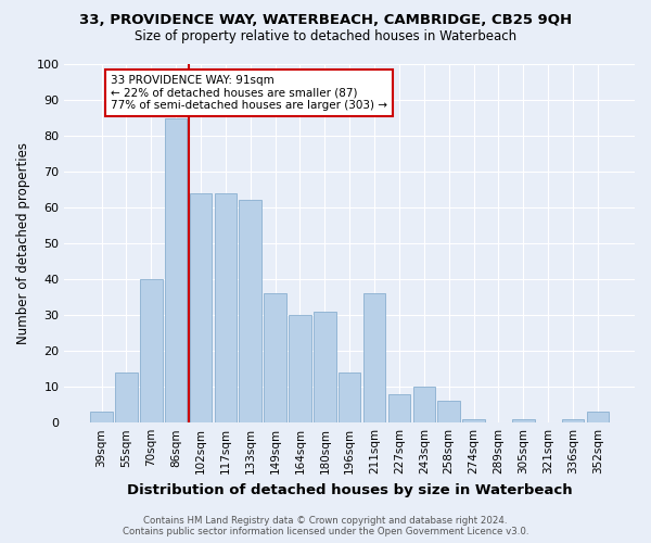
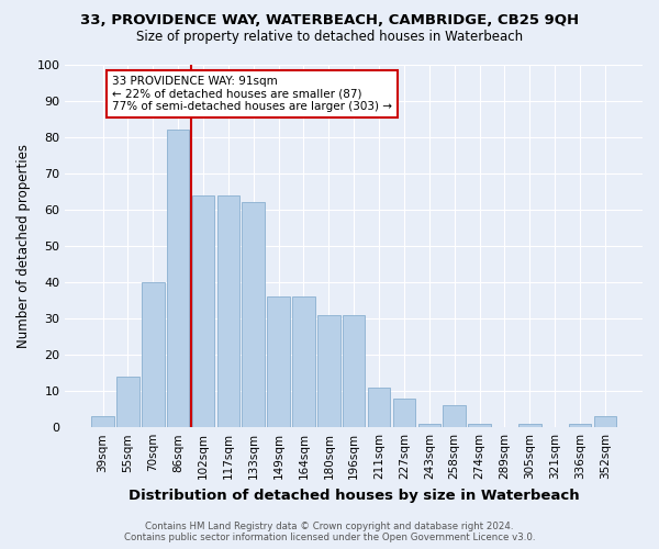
86sqm: 85 -> 82
164sqm: 30 -> 36
196sqm: 14 -> 31
211sqm: 36 -> 11
243sqm: 10 -> 1
